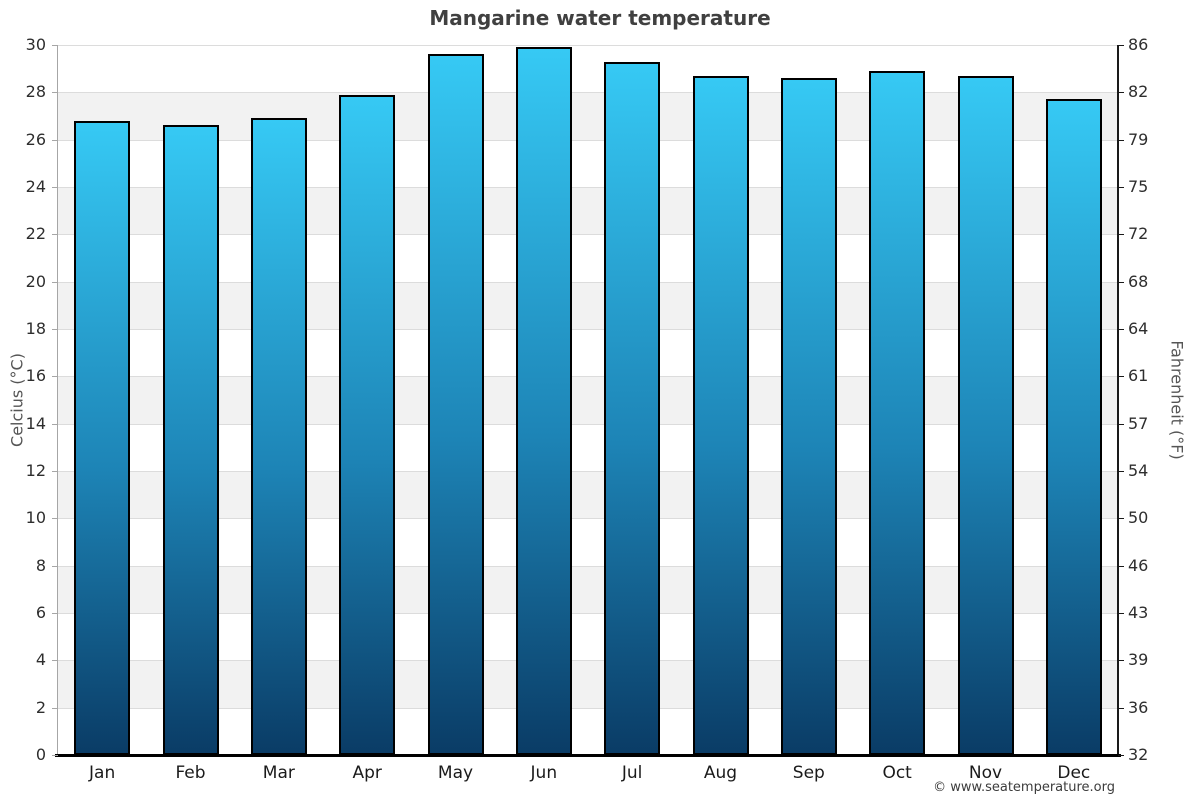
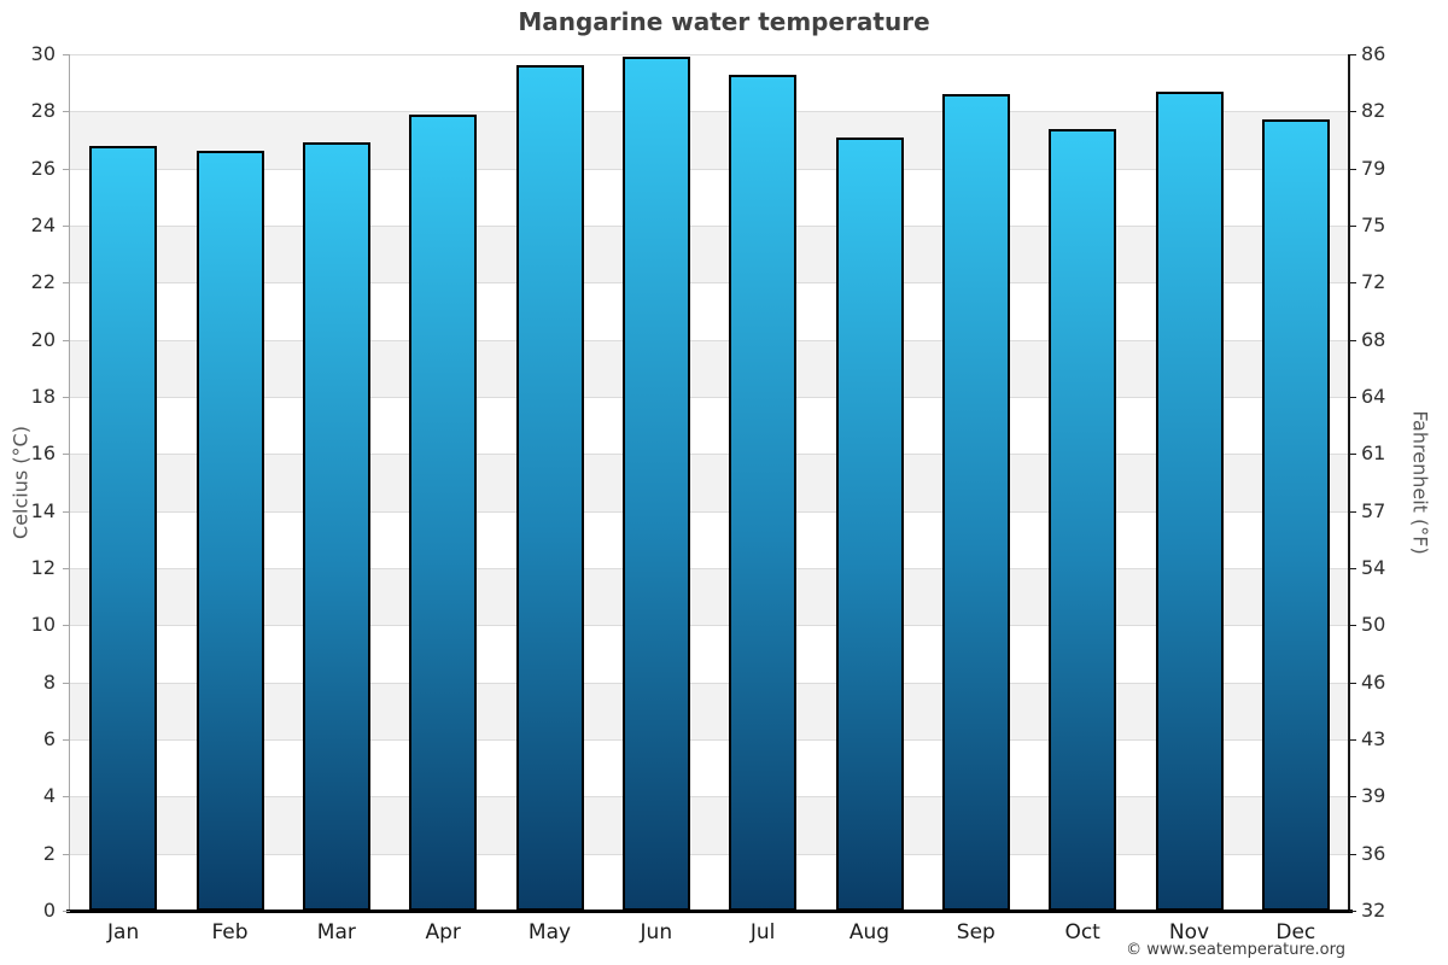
Aug: 28.7 -> 27.1
Oct: 28.9 -> 27.4
